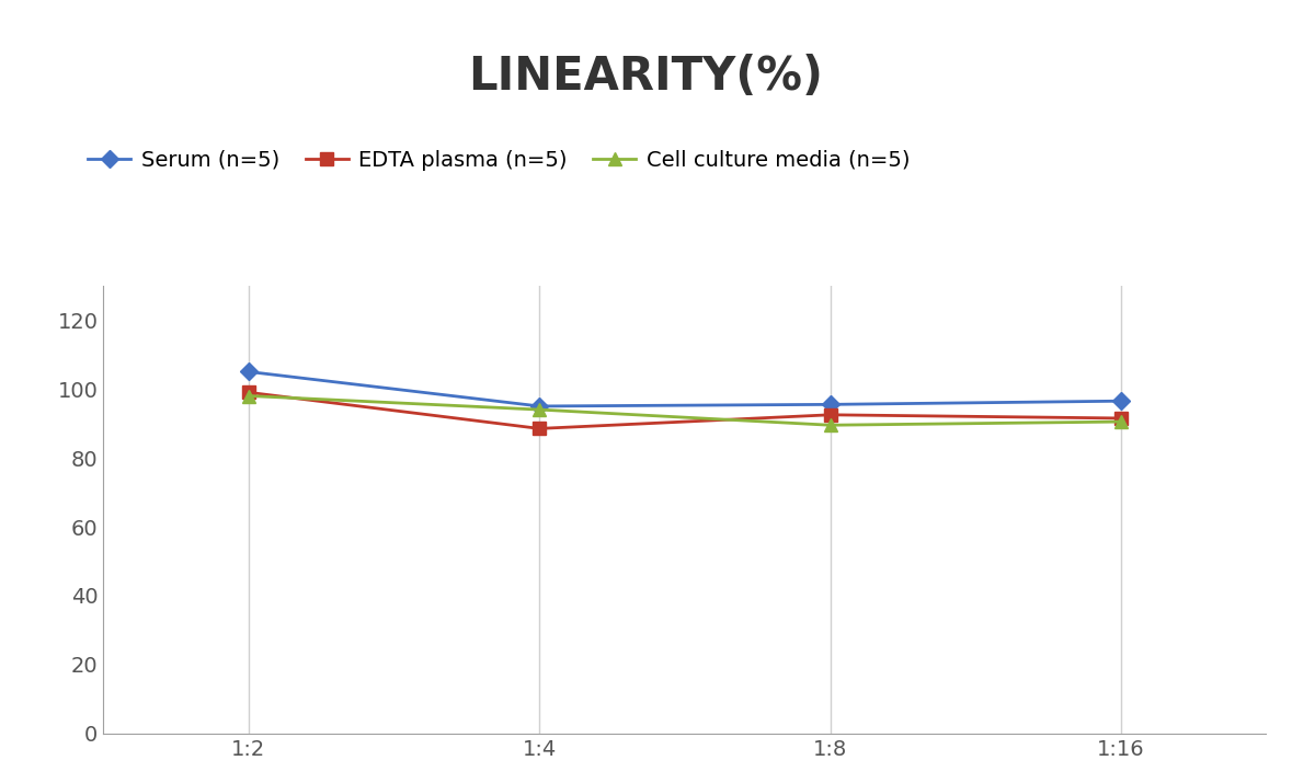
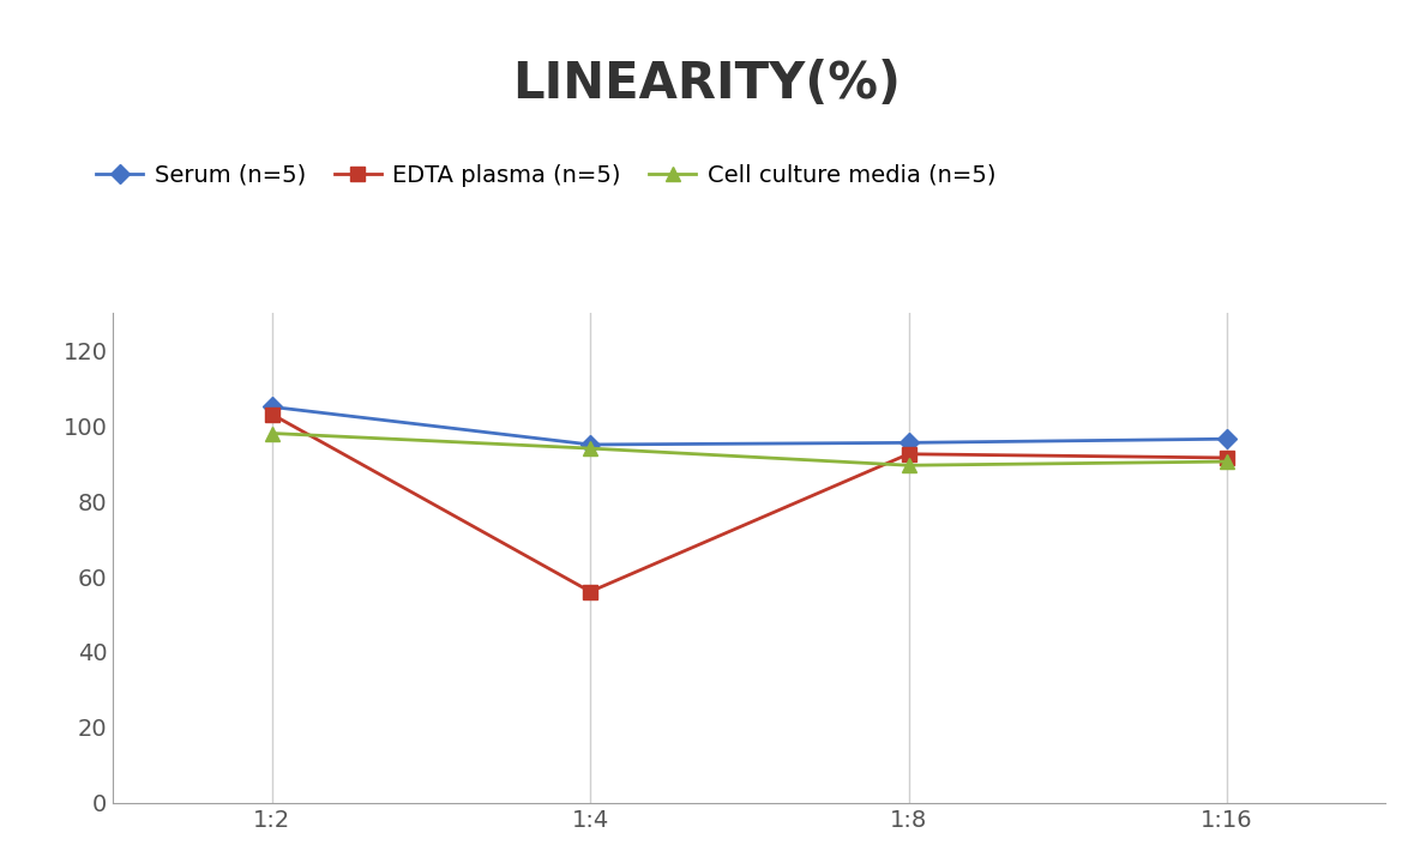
EDTA plasma (n=5)/1:2: 99.0 -> 103.0
EDTA plasma (n=5)/1:4: 88.5 -> 56.0
